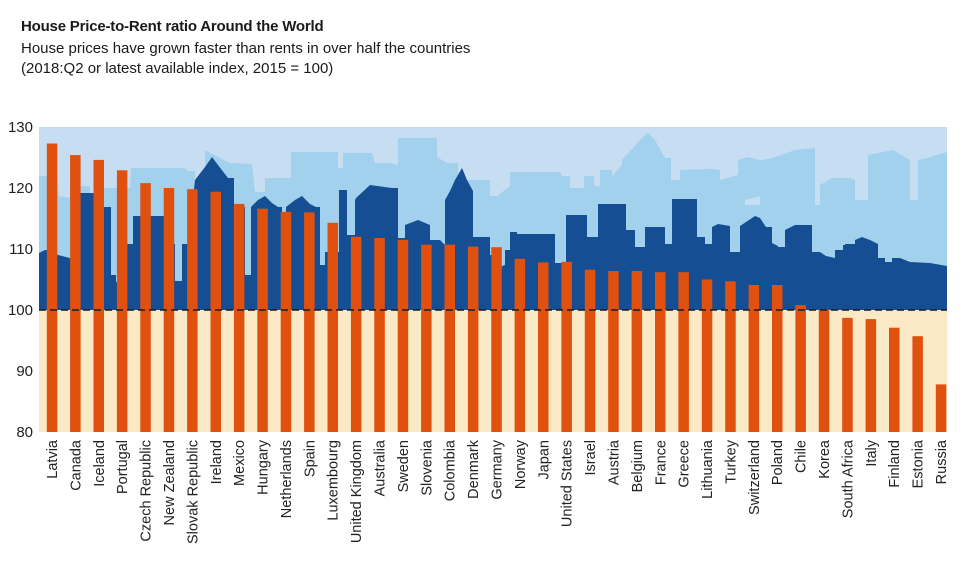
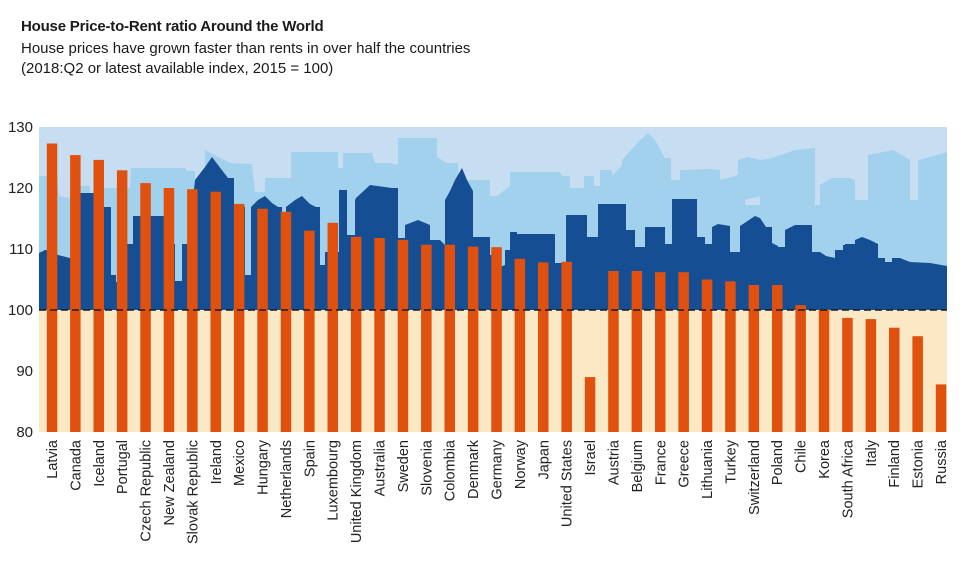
Spain: 116 -> 113
Israel: 107 -> 89
